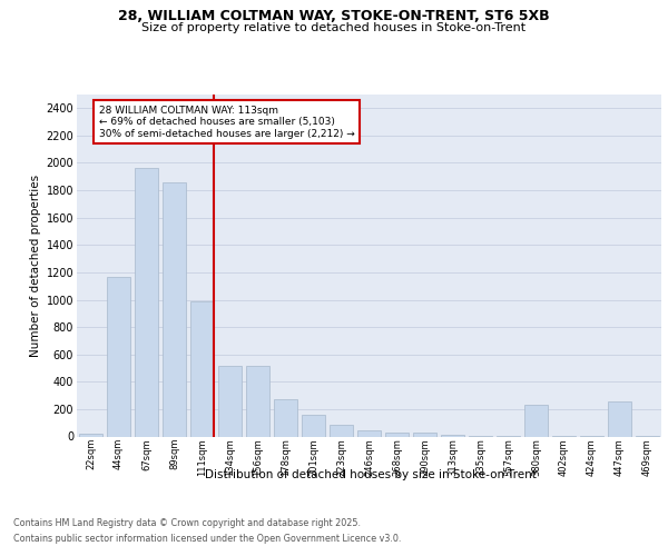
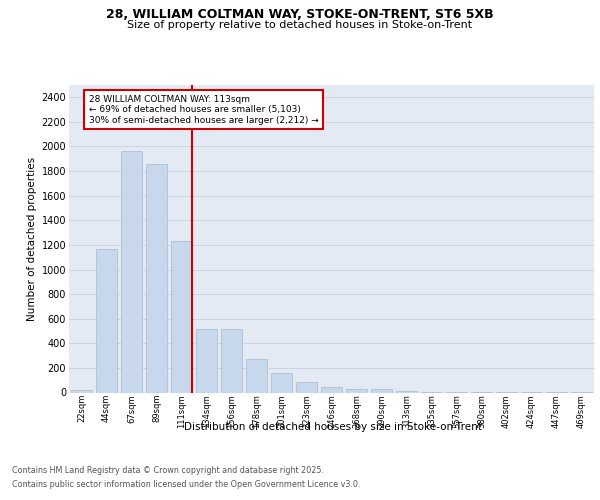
111sqm: 990 -> 1230
380sqm: 230 -> 0
447sqm: 260 -> 0
